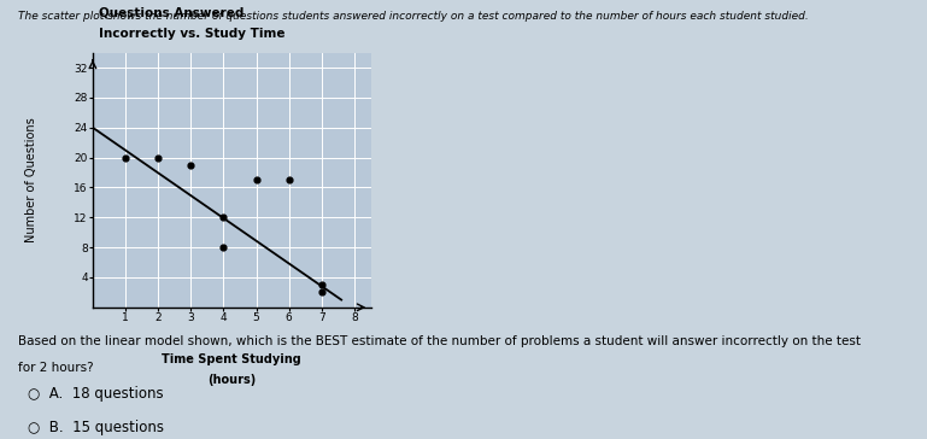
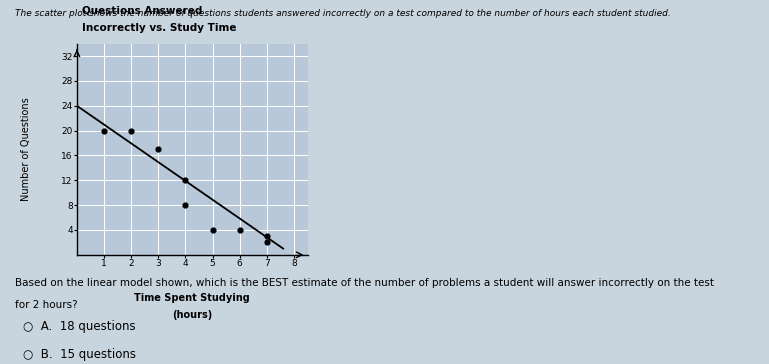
3: 19 -> 17
5: 17 -> 4
6: 17 -> 4
